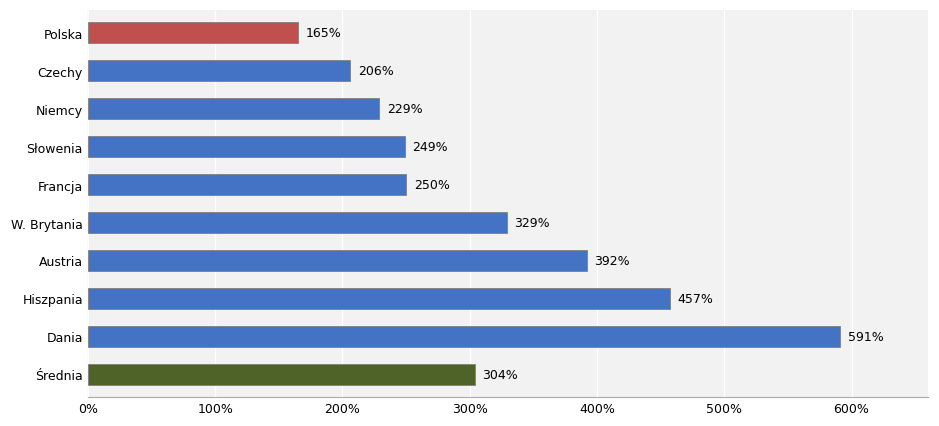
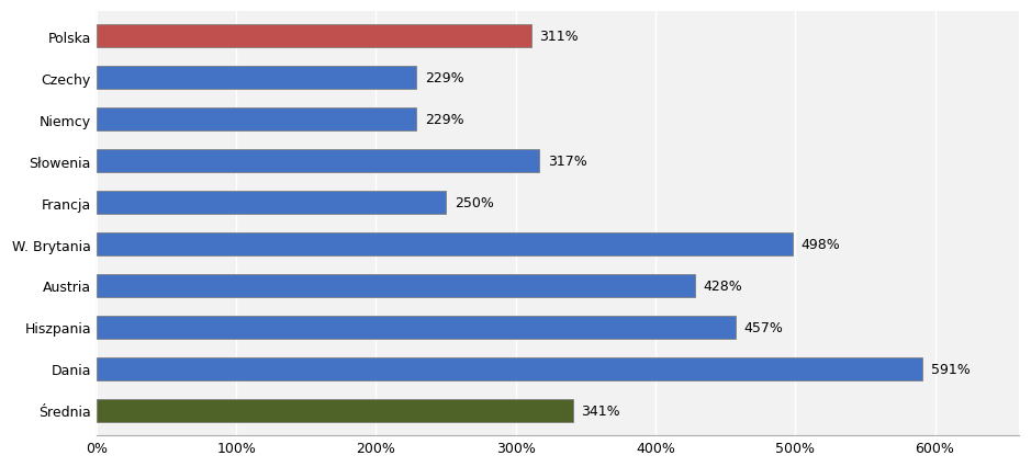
Polska: 165% -> 311%
Czechy: 206% -> 229%
Słowenia: 249% -> 317%
W. Brytania: 329% -> 498%
Austria: 392% -> 428%
Średnia: 304% -> 341%
